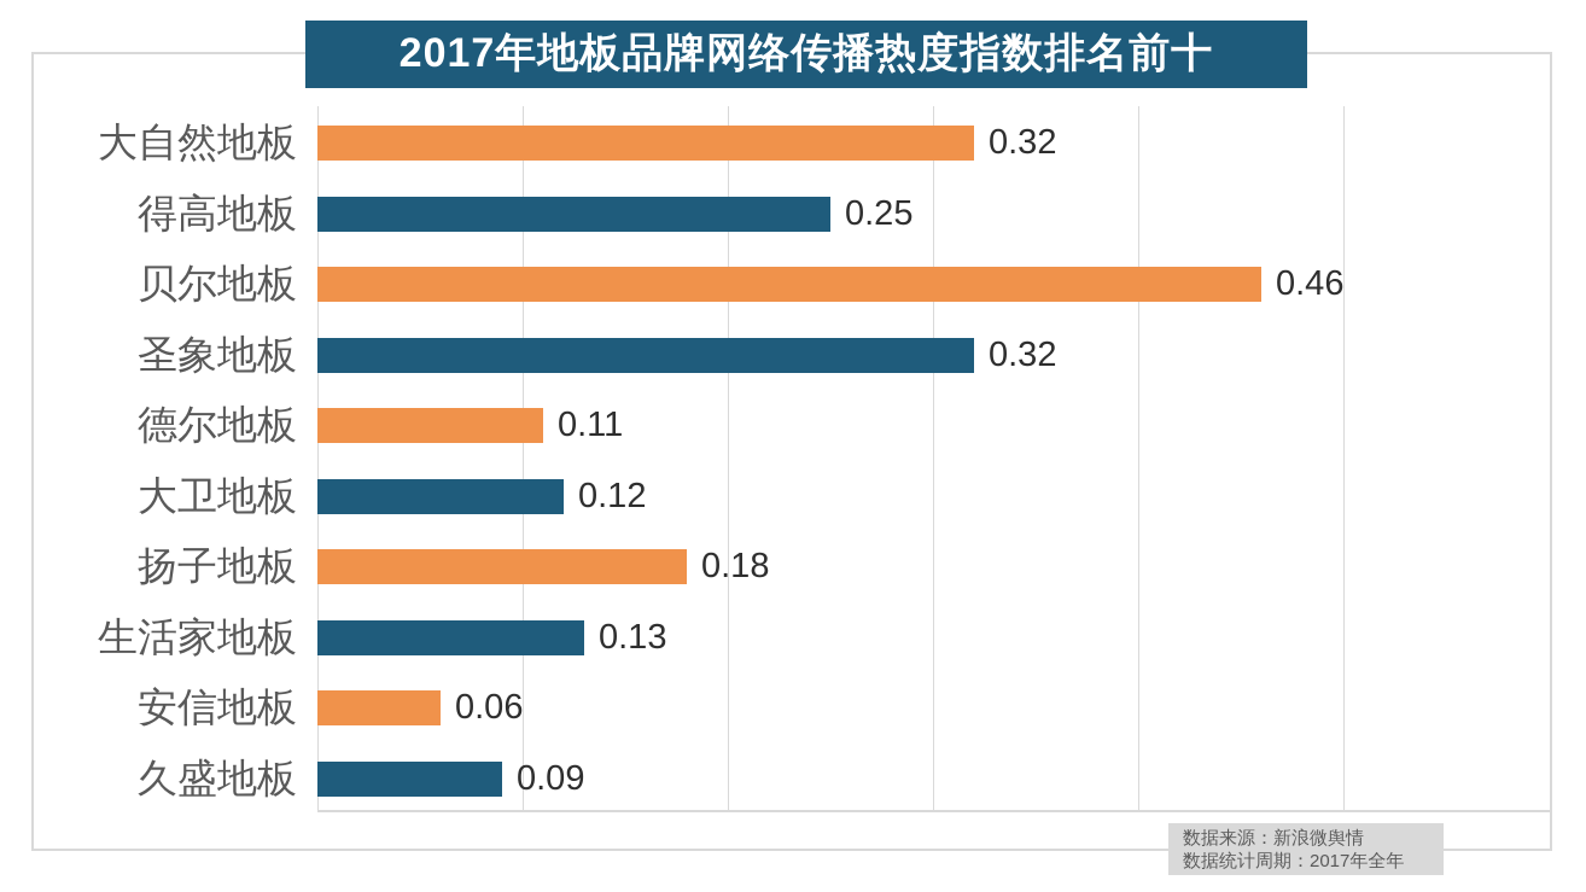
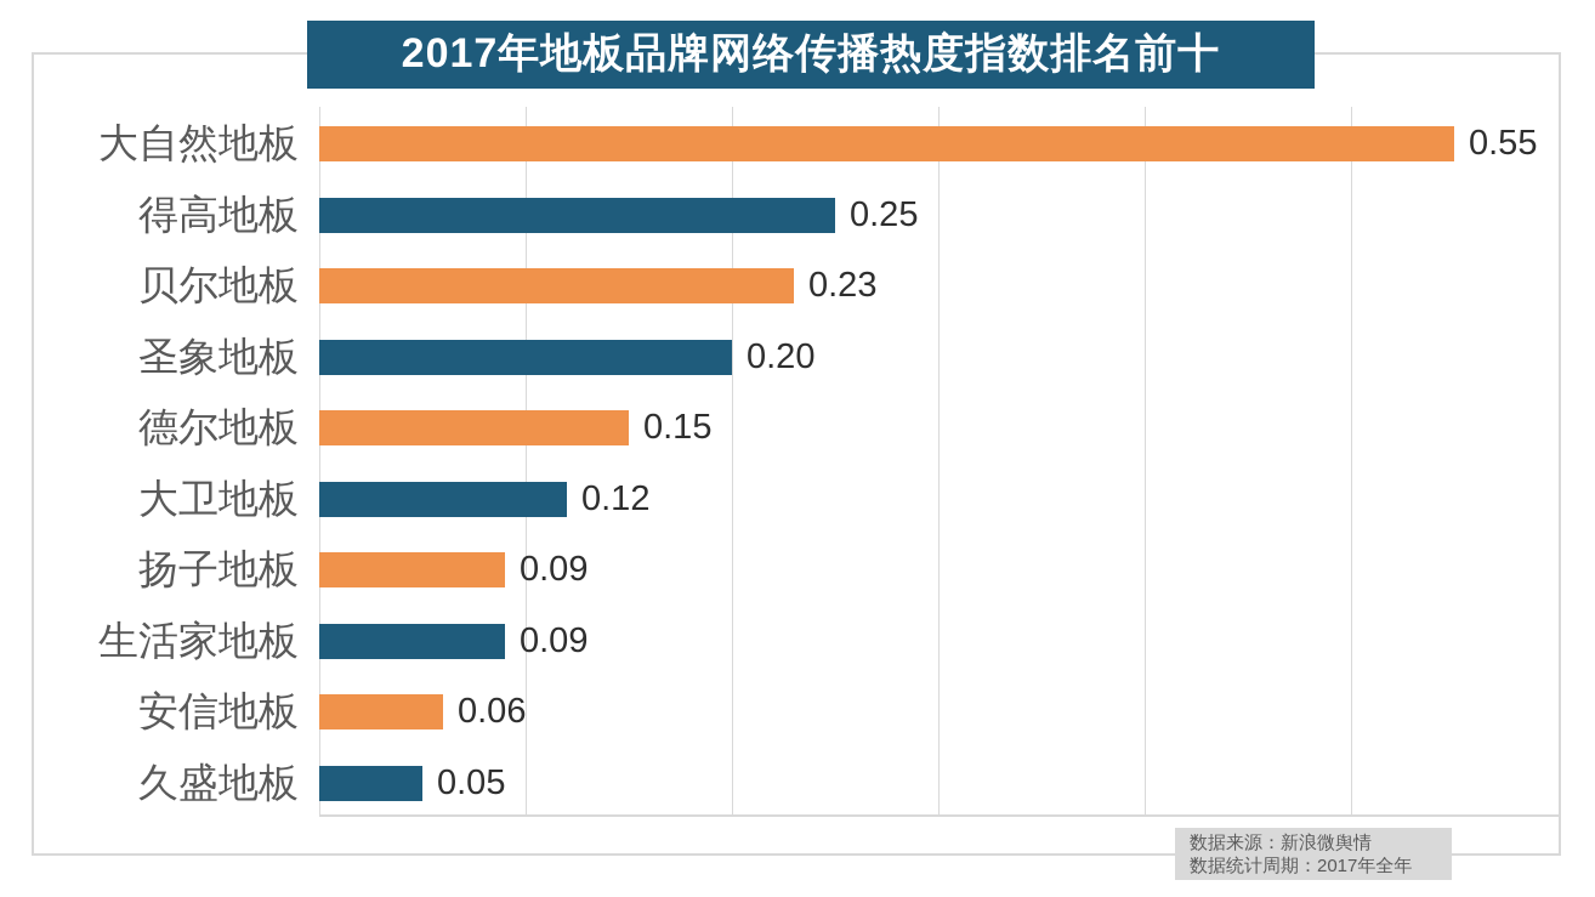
大自然地板: 0.32 -> 0.55
贝尔地板: 0.46 -> 0.23
圣象地板: 0.32 -> 0.20
德尔地板: 0.11 -> 0.15
扬子地板: 0.18 -> 0.09
生活家地板: 0.13 -> 0.09
久盛地板: 0.09 -> 0.05
